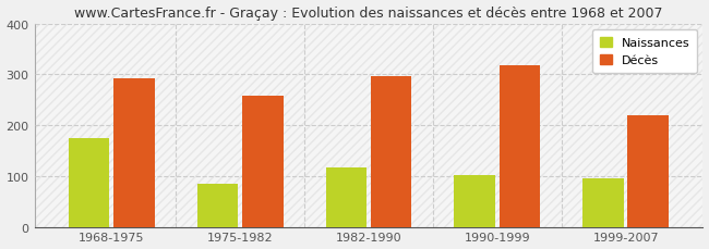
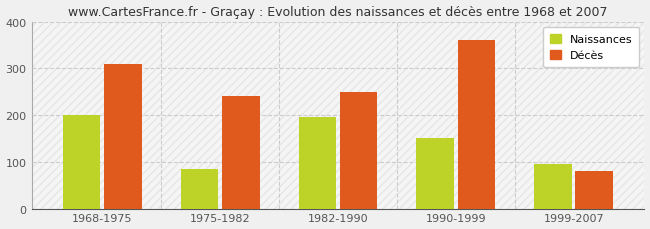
Naissances/1968-1975: 175 -> 200
Décès/1968-1975: 292 -> 310
Décès/1975-1982: 257 -> 240
Naissances/1982-1990: 117 -> 195
Décès/1982-1990: 296 -> 250
Naissances/1990-1999: 102 -> 150
Décès/1990-1999: 318 -> 360
Décès/1999-2007: 220 -> 80
